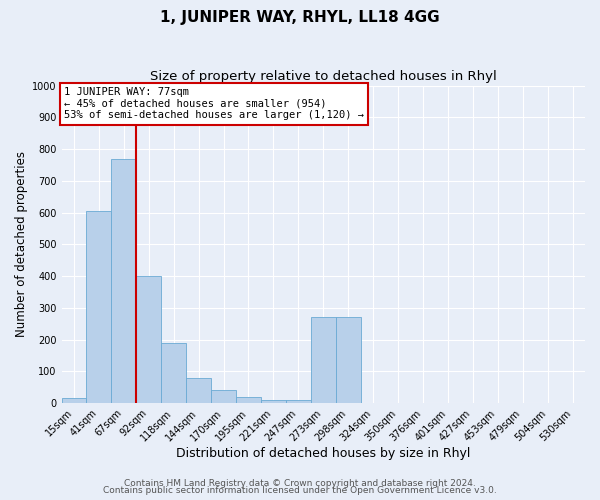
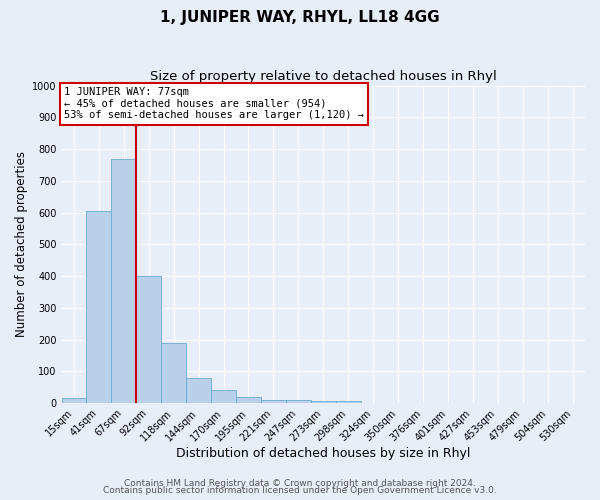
273sqm: 270 -> 5
298sqm: 270 -> 5
